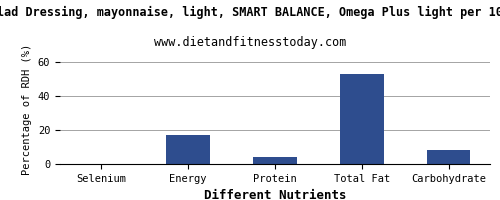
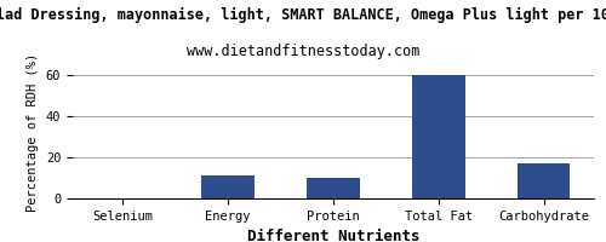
Energy: 17 -> 11
Protein: 4 -> 10
Total Fat: 53 -> 60
Carbohydrate: 8 -> 17
